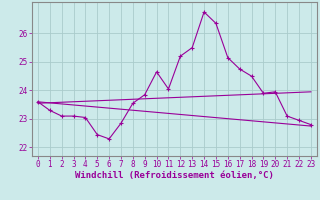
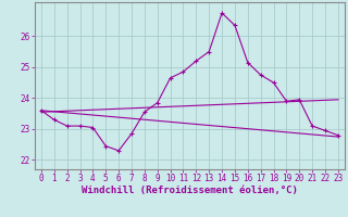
11: 24.05 -> 24.85
